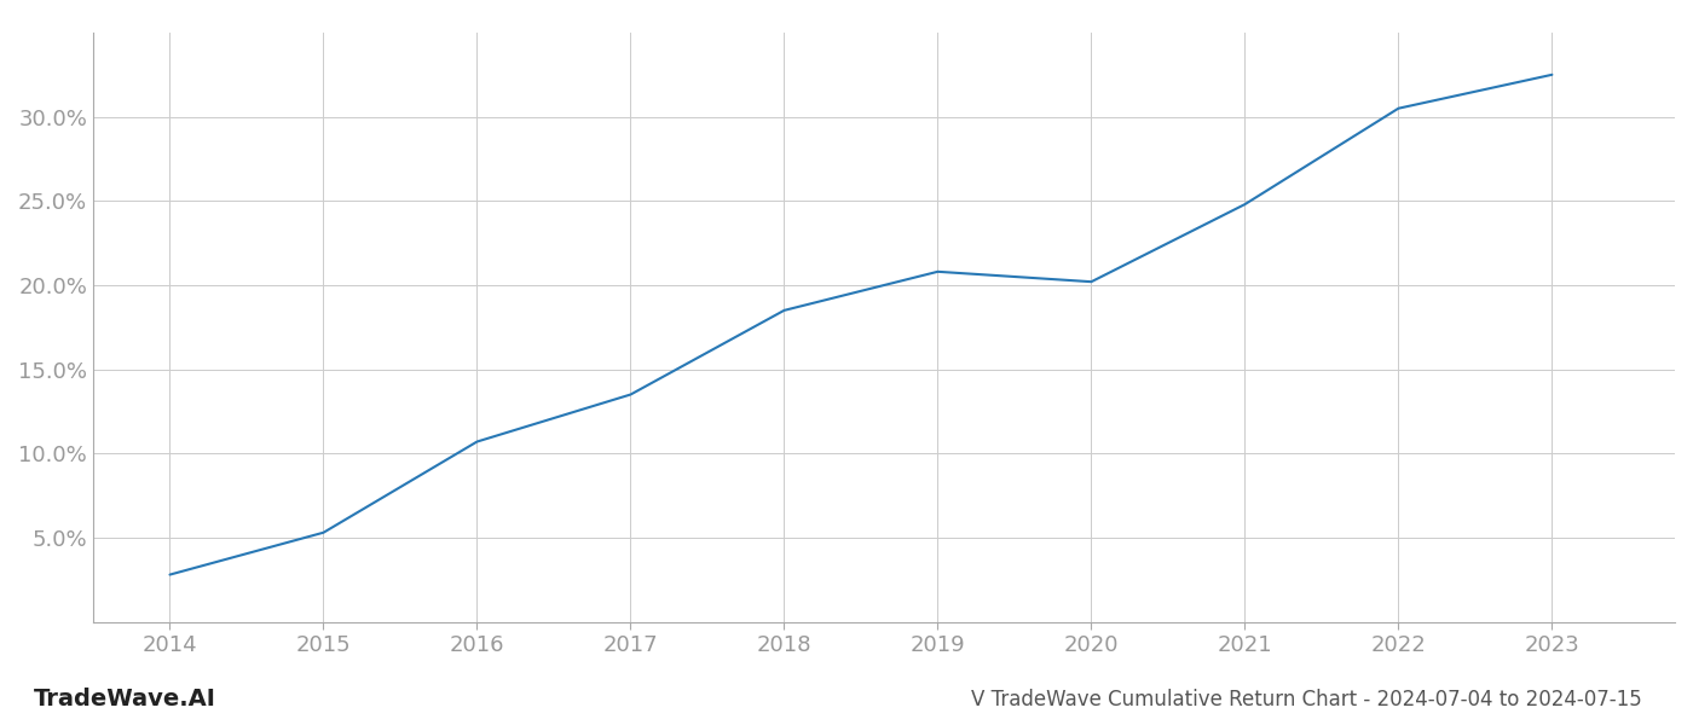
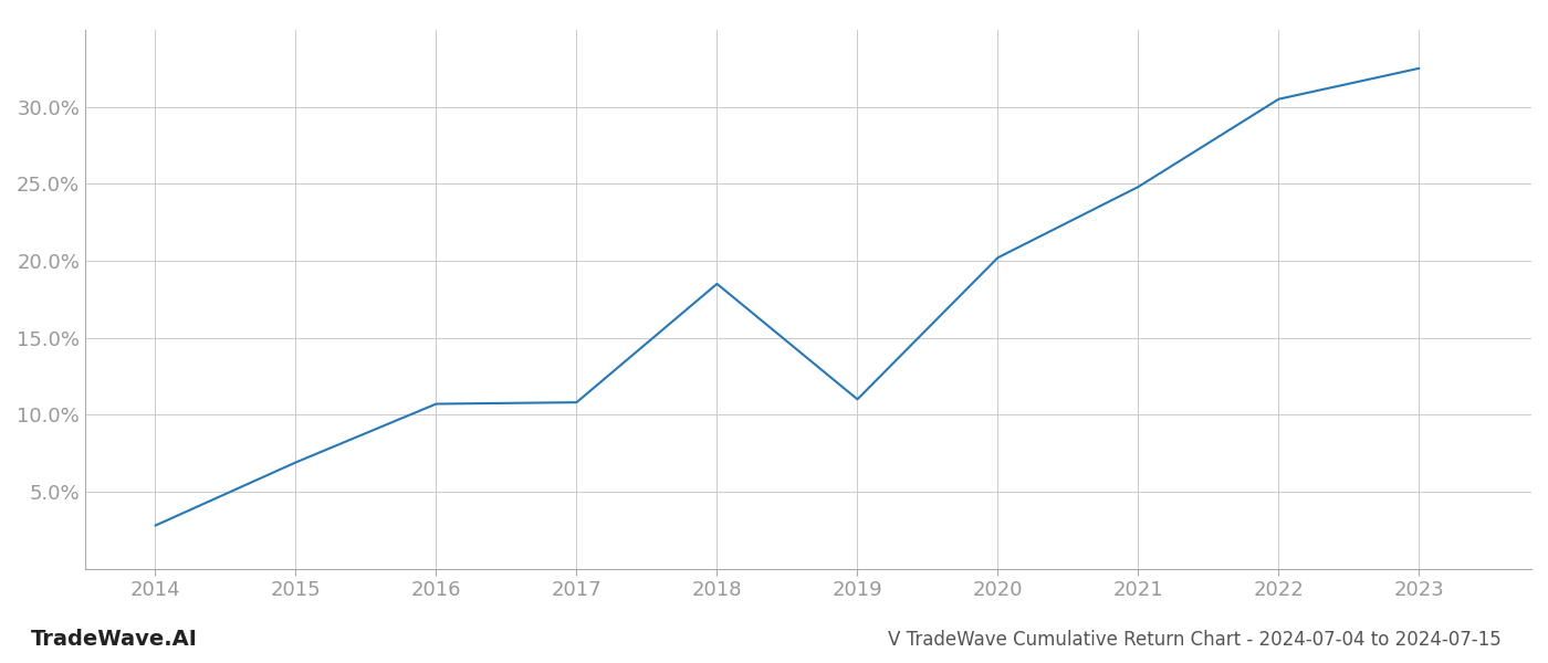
2015: 5.3% -> 6.9%
2017: 13.5% -> 10.8%
2019: 20.8% -> 11.0%
